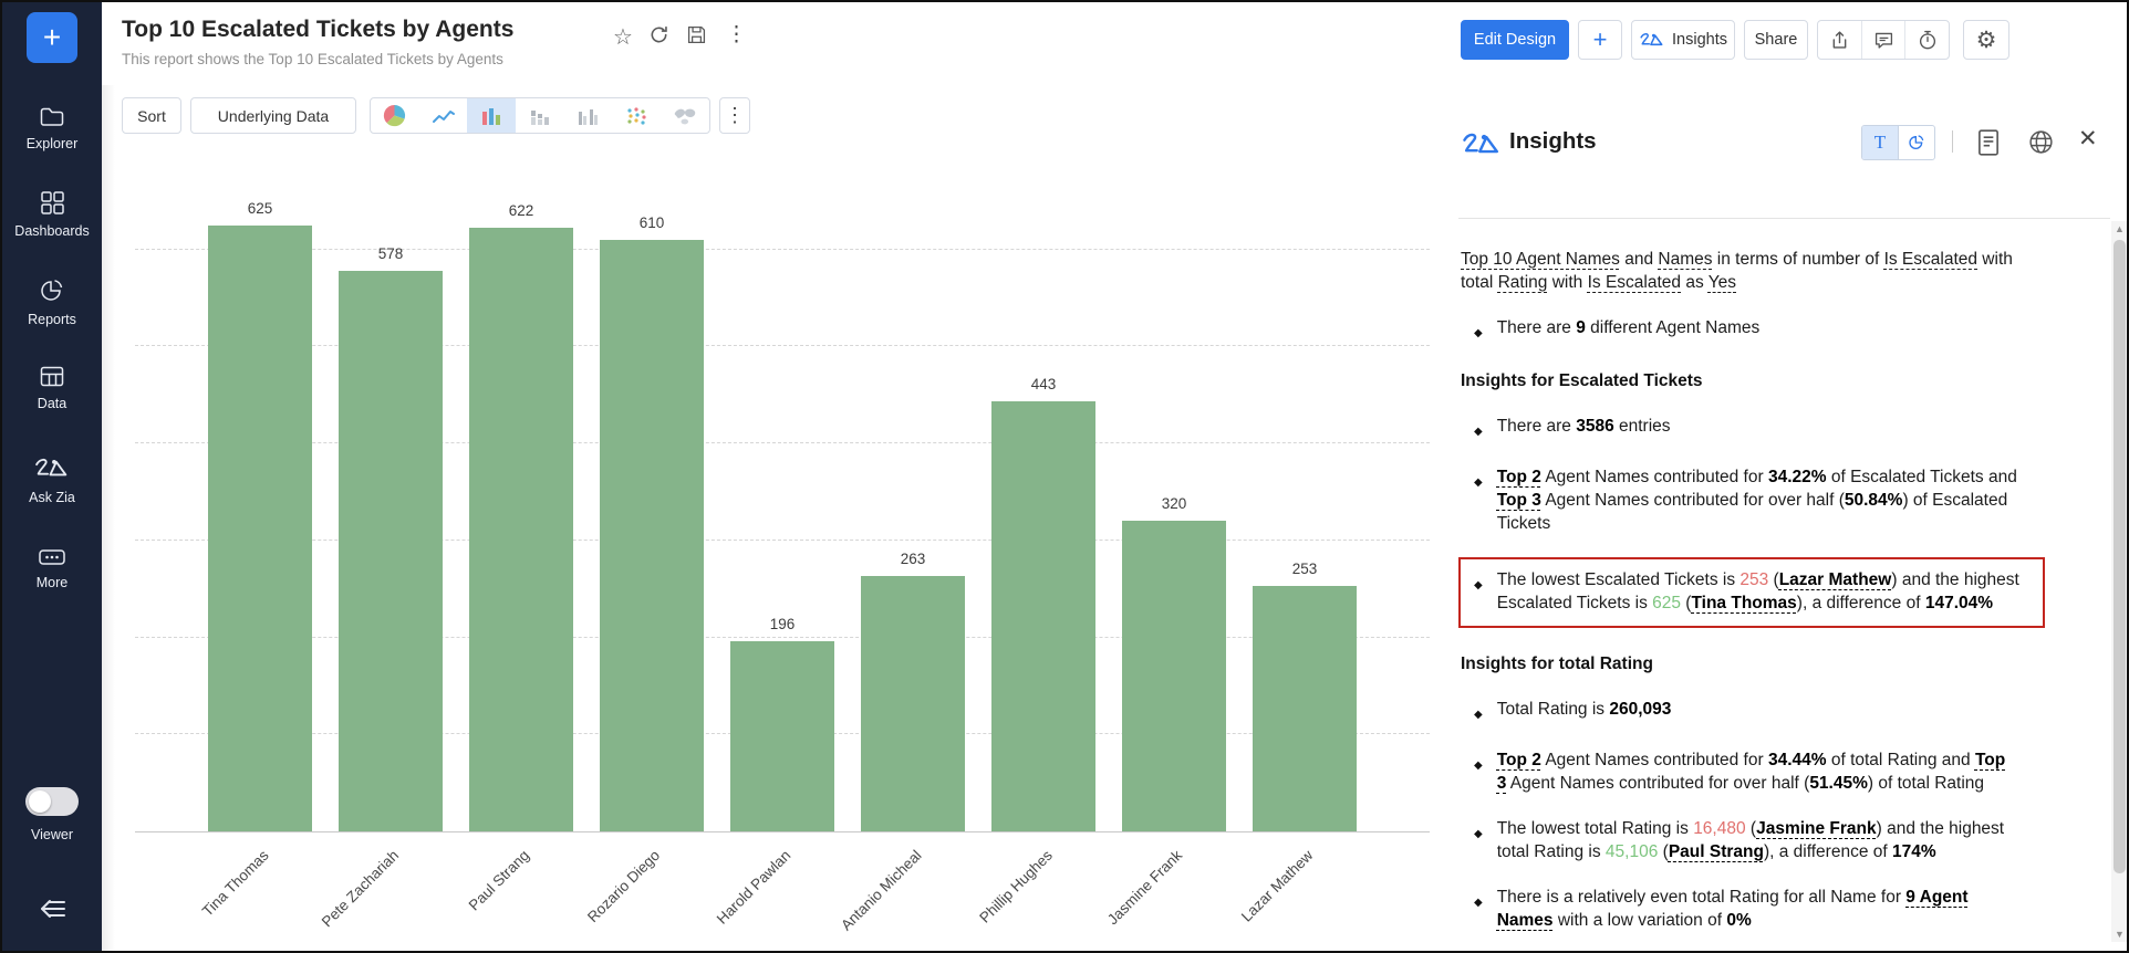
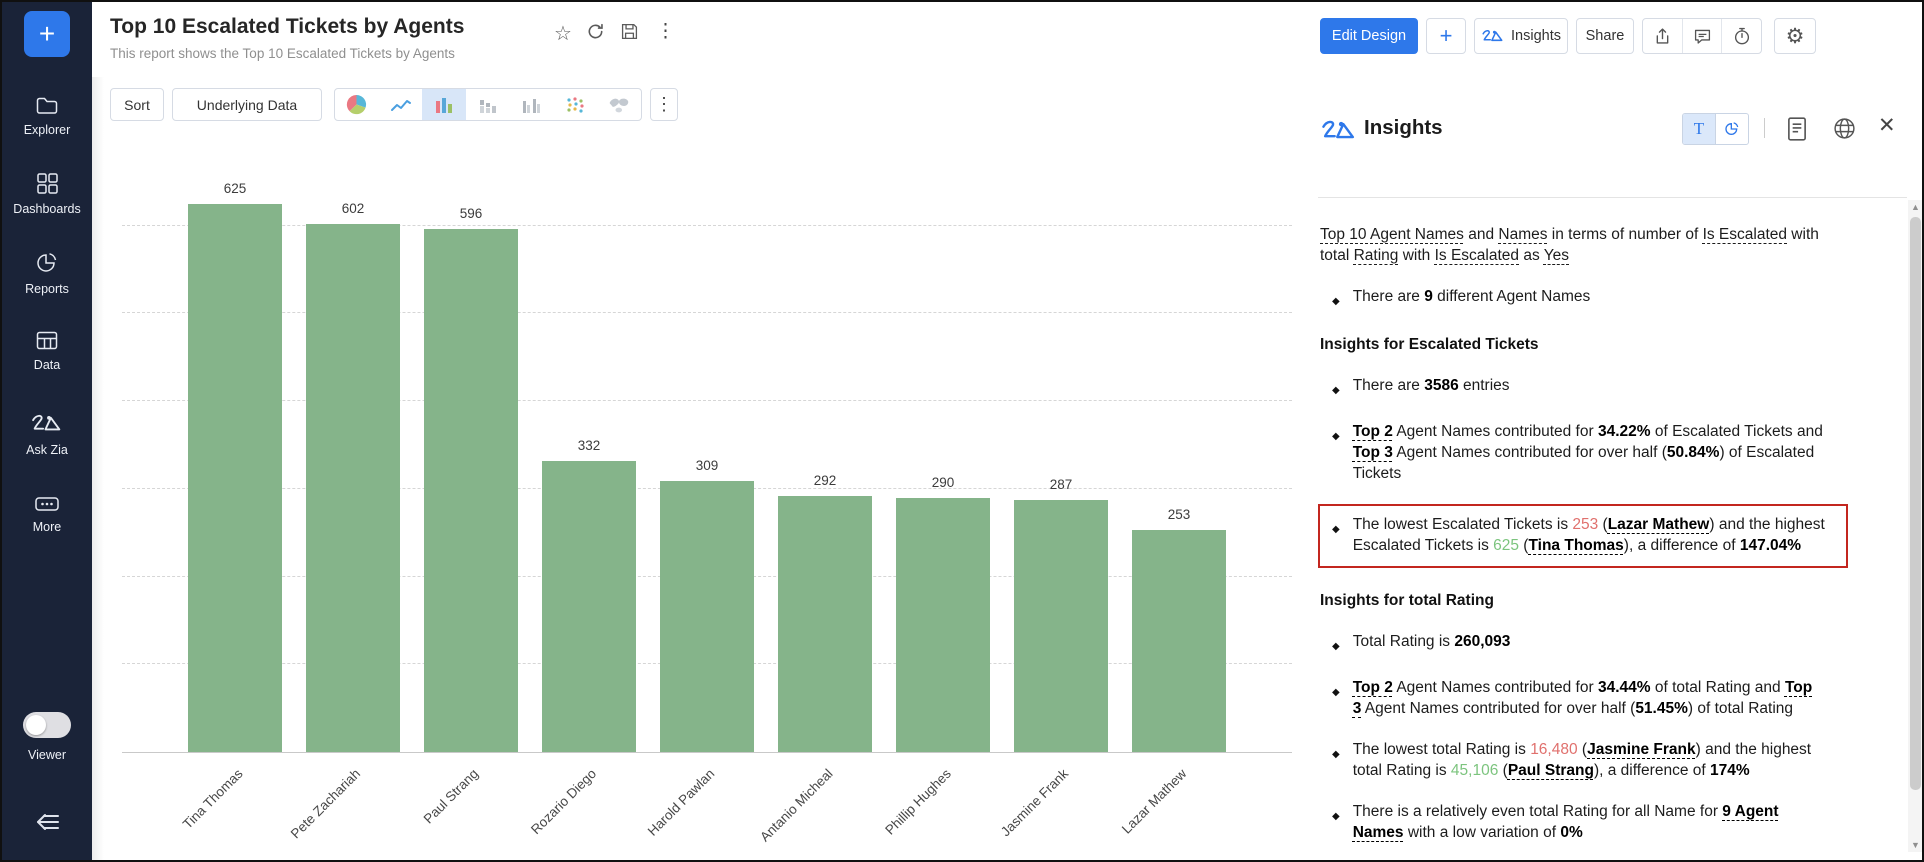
Pete Zachariah: 578 -> 602
Paul Strang: 622 -> 596
Rozario Diego: 610 -> 332
Harold Pawlan: 196 -> 309
Antanio Micheal: 263 -> 292
Phillip Hughes: 443 -> 290
Jasmine Frank: 320 -> 287
